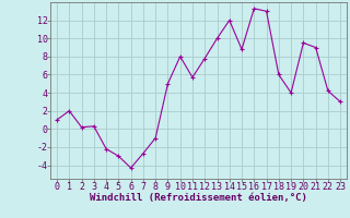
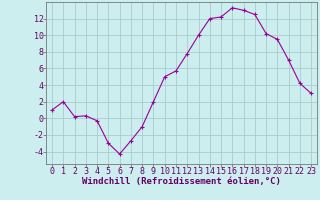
4: -2.2 -> -0.3
9: 5.0 -> 2.0
10: 8.0 -> 5.0
15: 8.8 -> 12.2
18: 6.0 -> 12.5
19: 4.0 -> 10.2
21: 9.0 -> 7.0
